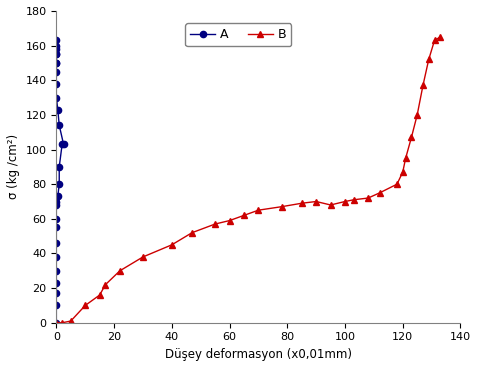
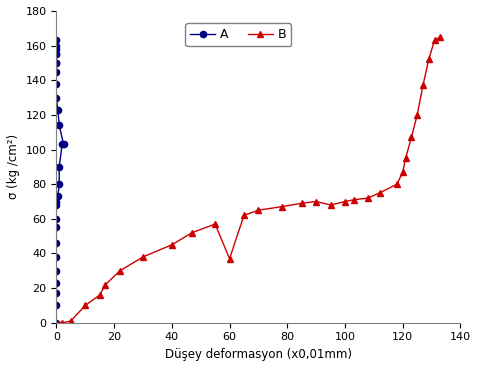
B/60: 59 -> 37
